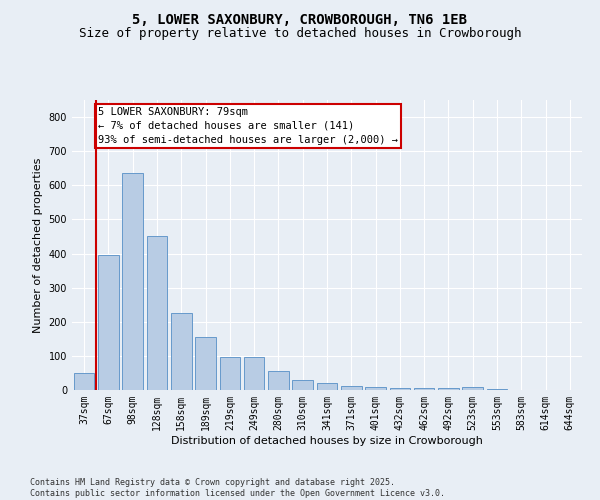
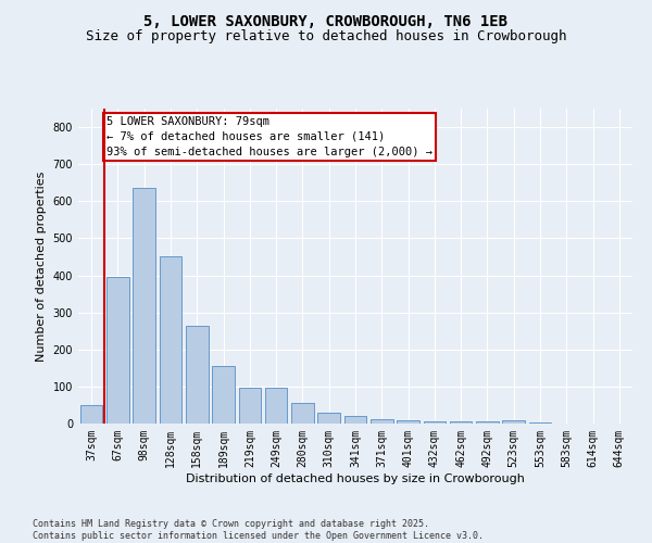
158sqm: 225 -> 265
